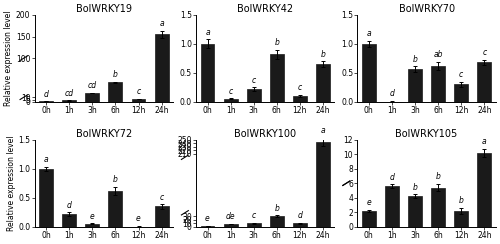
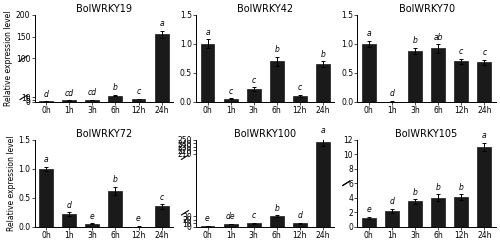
BolWRKY19/3h: 20 -> 4
BolWRKY19/6h: 45 -> 14
BolWRKY42/6h: 0.82 -> 0.70
BolWRKY70/3h: 0.56 -> 0.88
BolWRKY70/6h: 0.62 -> 0.92
BolWRKY70/12h: 0.30 -> 0.70
BolWRKY105/0h: 2.2 -> 1.2
BolWRKY105/1h: 5.6 -> 2.2
BolWRKY105/3h: 4.2 -> 3.5
BolWRKY105/6h: 5.4 -> 4.0
BolWRKY105/12h: 2.2 -> 4.1
BolWRKY105/24h: 10.2 -> 11.0
